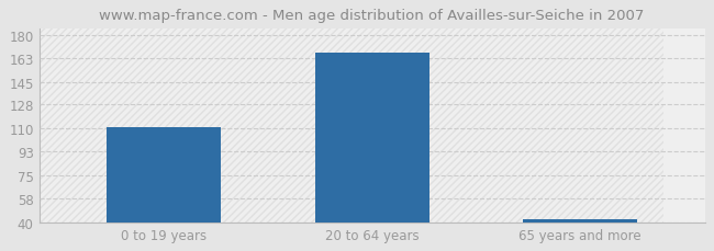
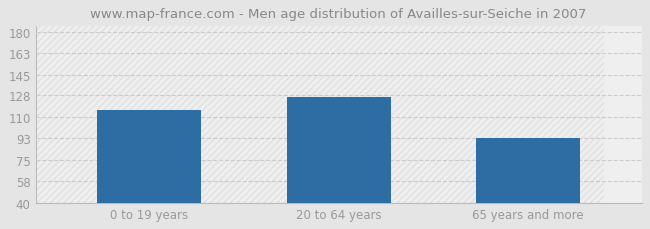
0 to 19 years: 111 -> 116
20 to 64 years: 167 -> 127
65 years and more: 42 -> 93
